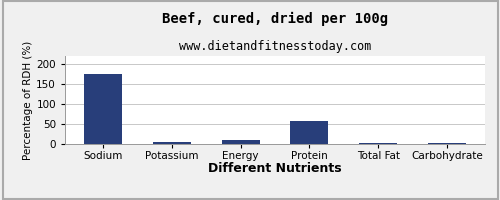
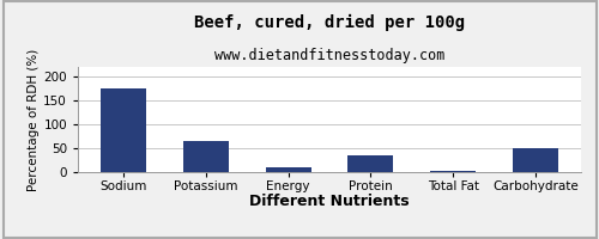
Potassium: 6 -> 65
Protein: 57 -> 35
Carbohydrate: 2 -> 50
